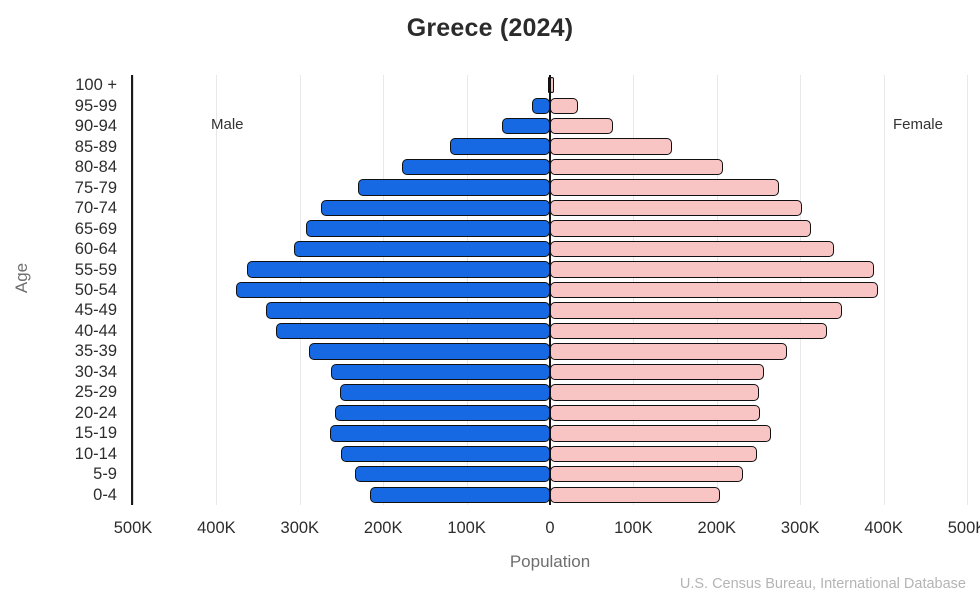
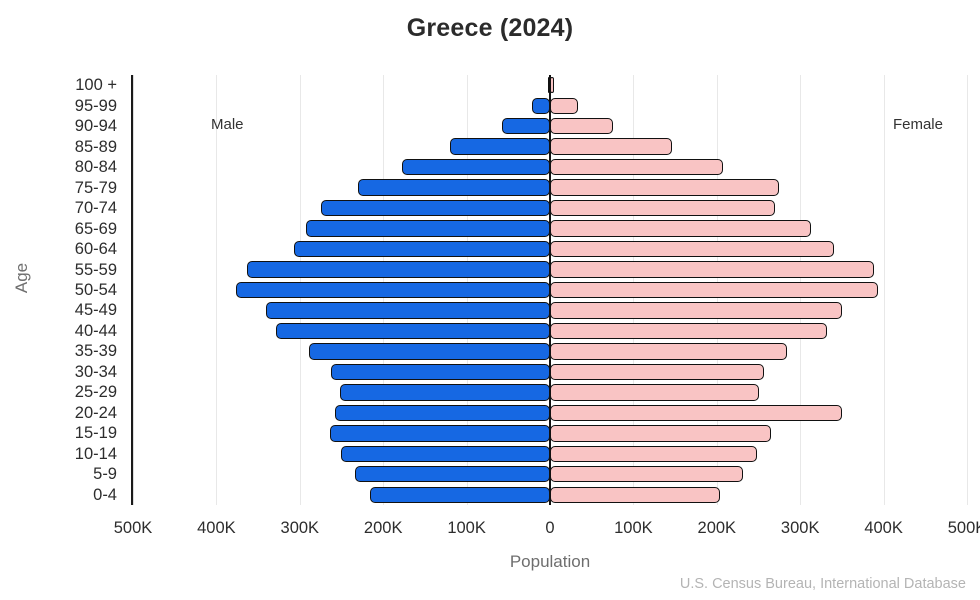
Female/70-74: 300K -> 270K
Female/20-24: 250K -> 350K
